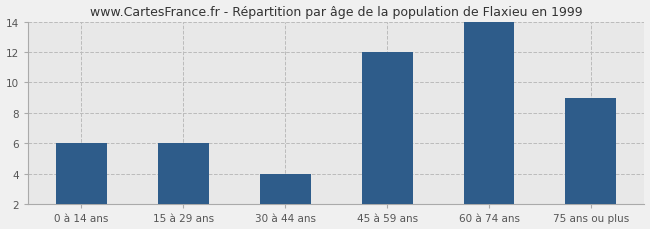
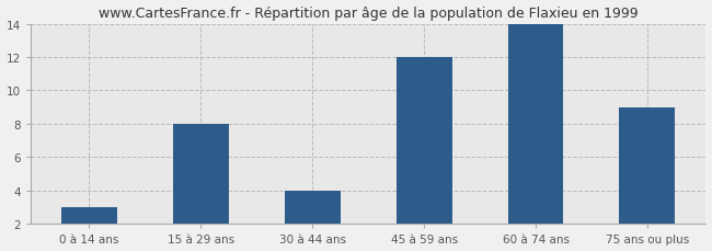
0 à 14 ans: 6 -> 3
15 à 29 ans: 6 -> 8
